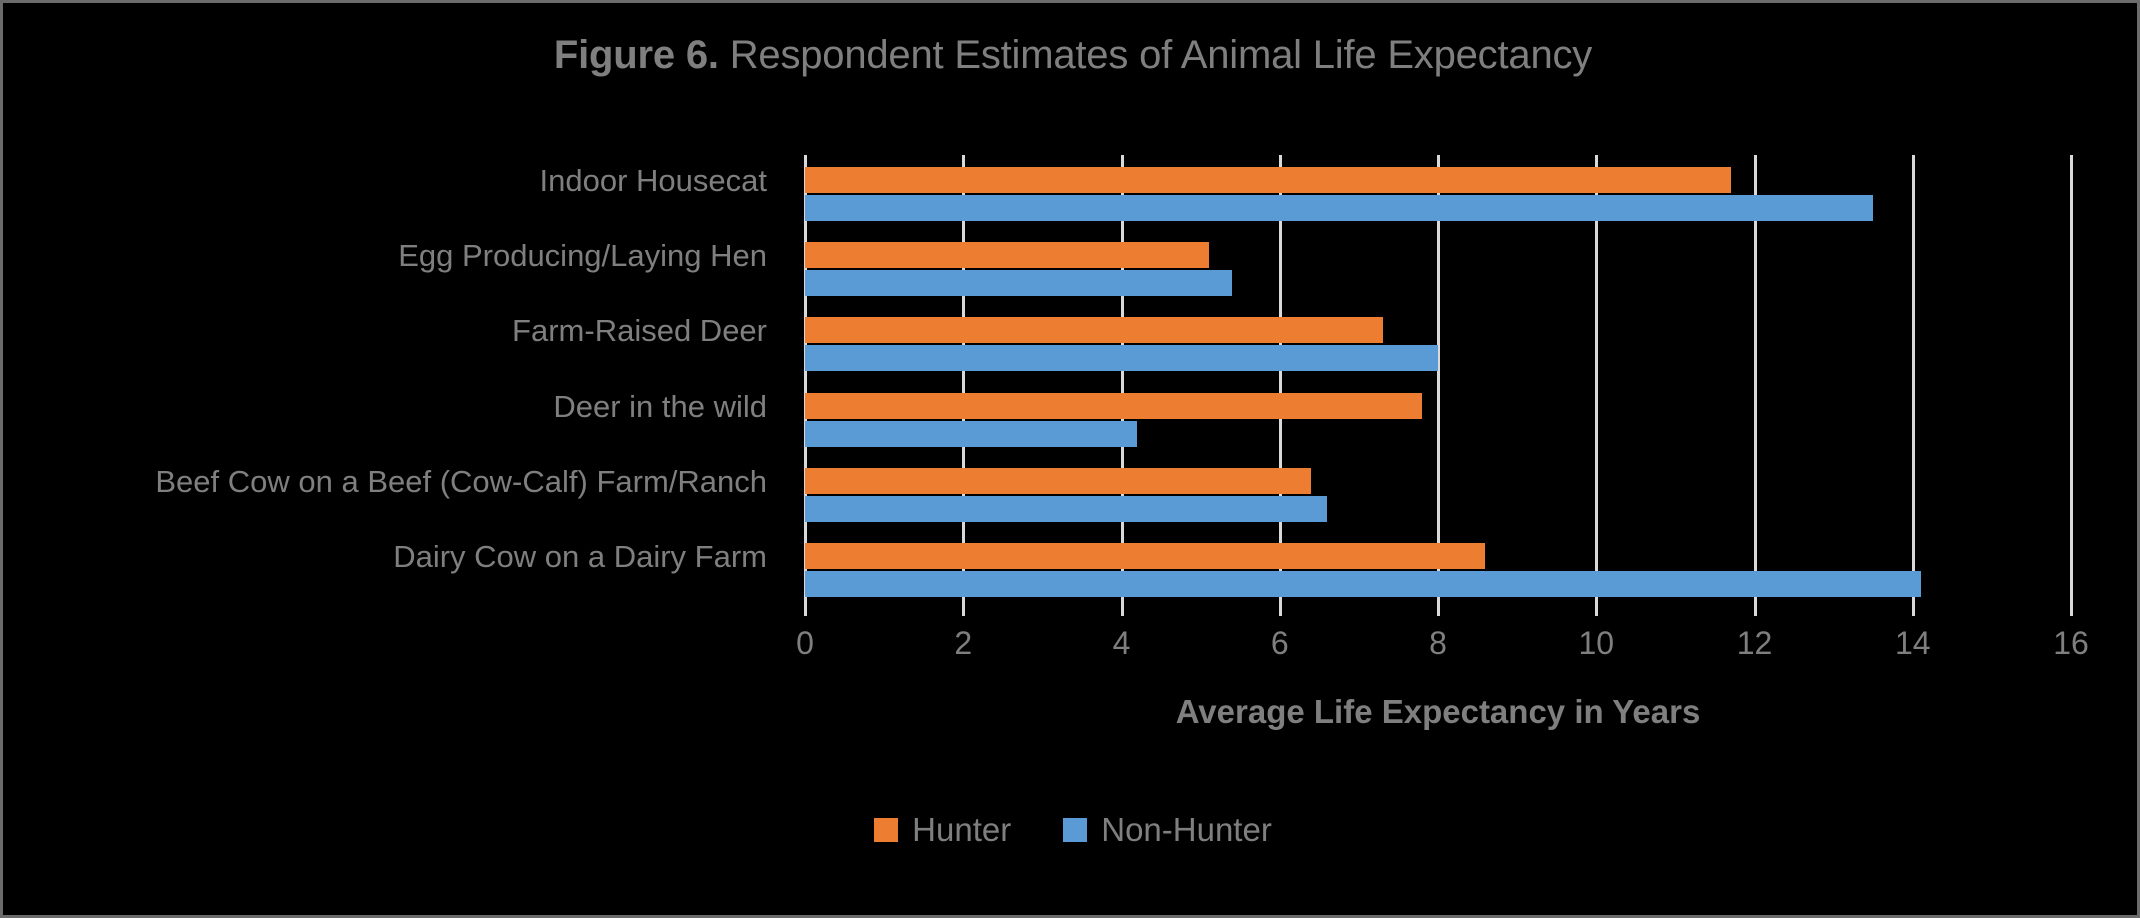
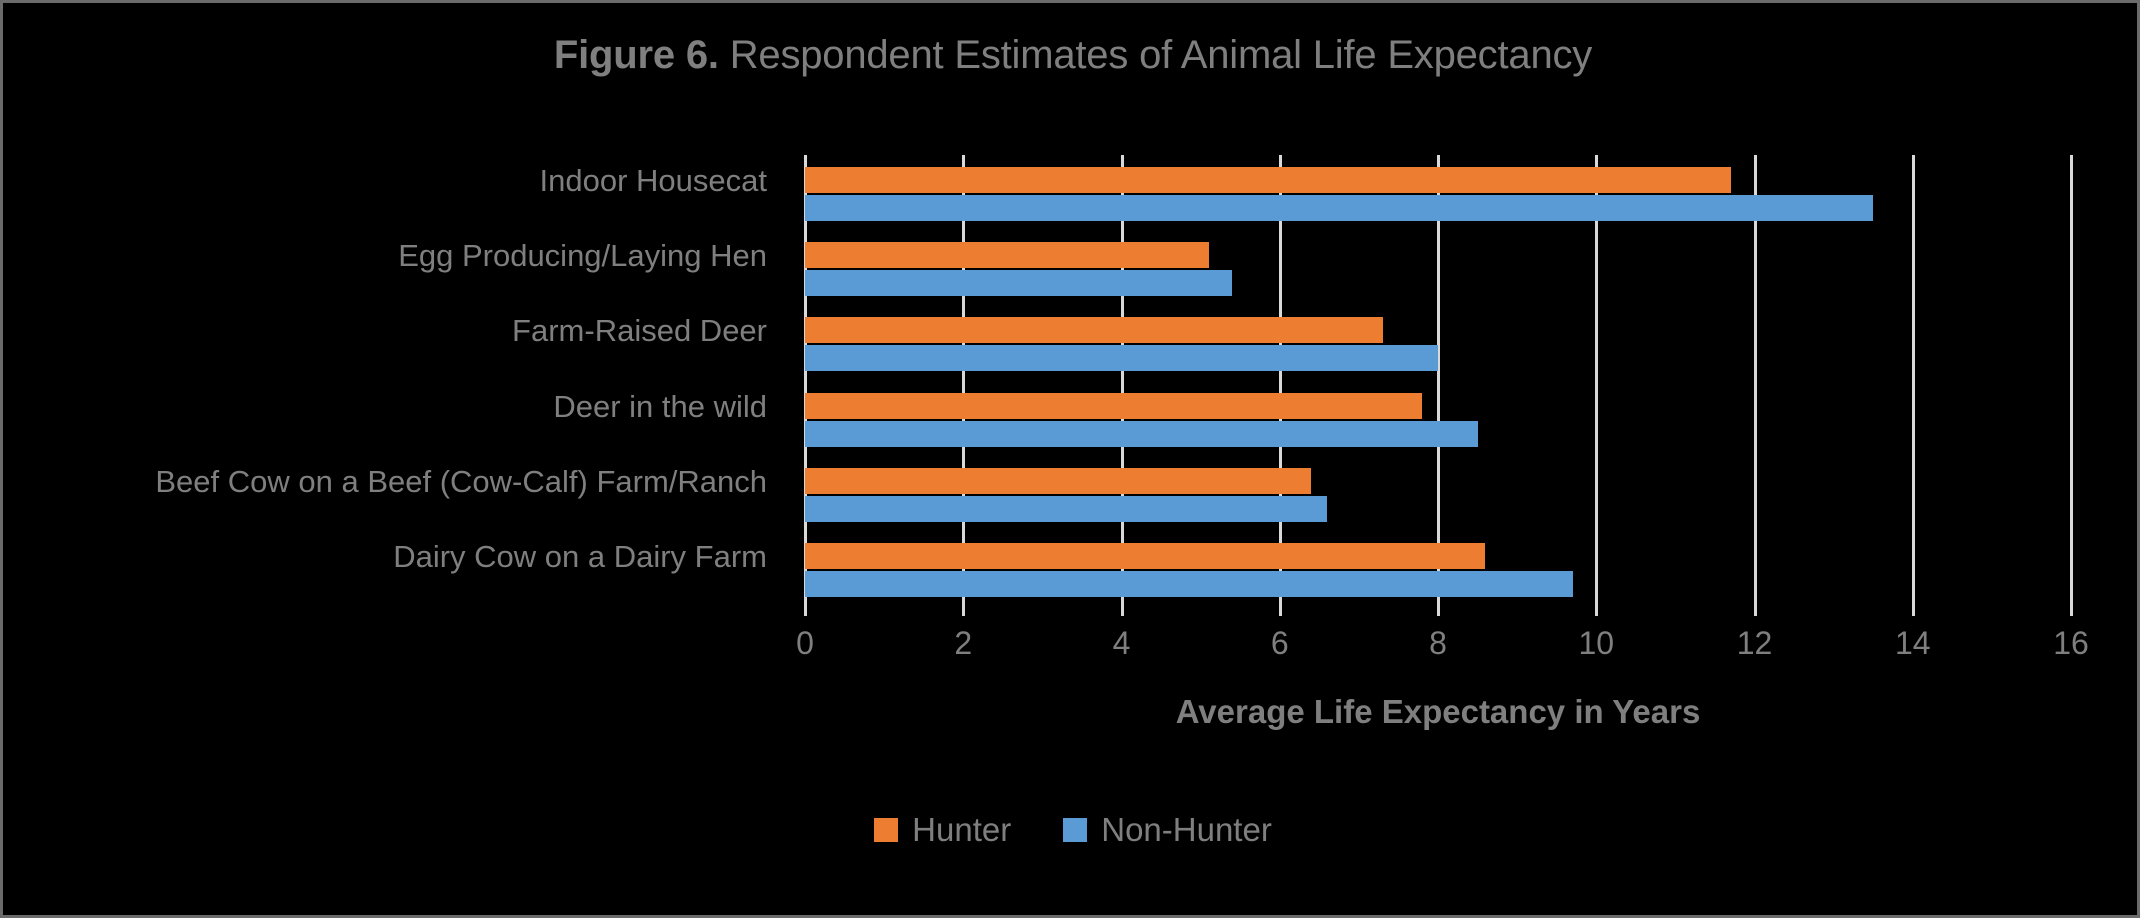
Non-Hunter/Deer in the wild: 4.2 -> 8.5
Non-Hunter/Dairy Cow on a Dairy Farm: 14.1 -> 9.7
